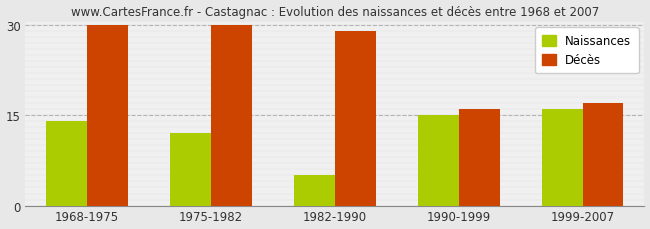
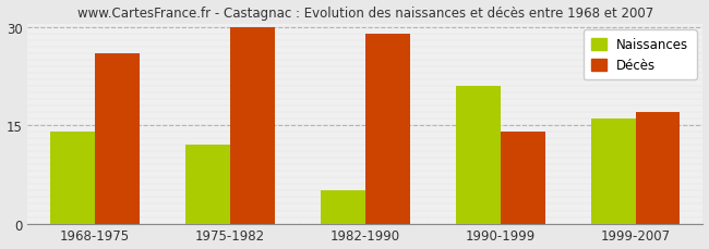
Décès/1968-1975: 30 -> 26
Naissances/1990-1999: 15 -> 21
Décès/1990-1999: 16 -> 14
